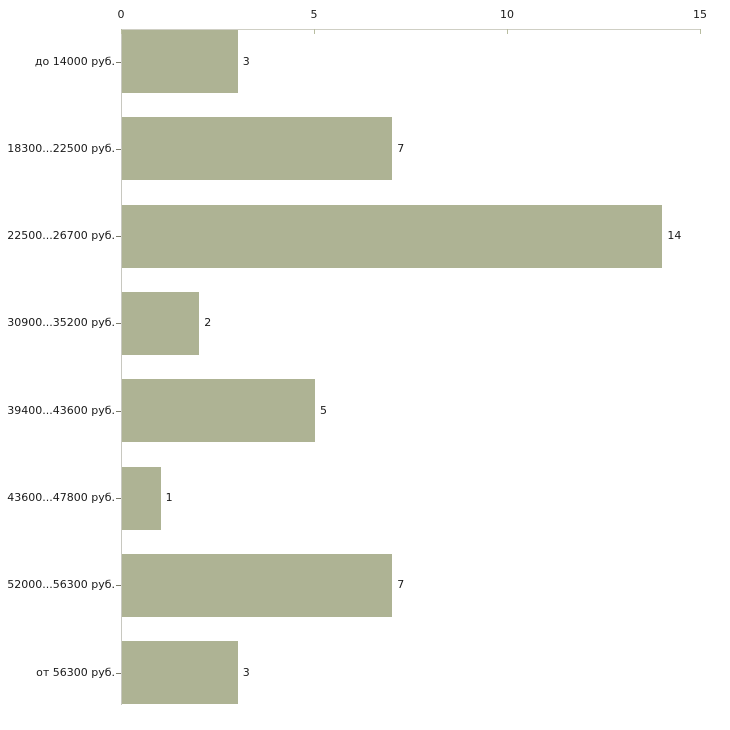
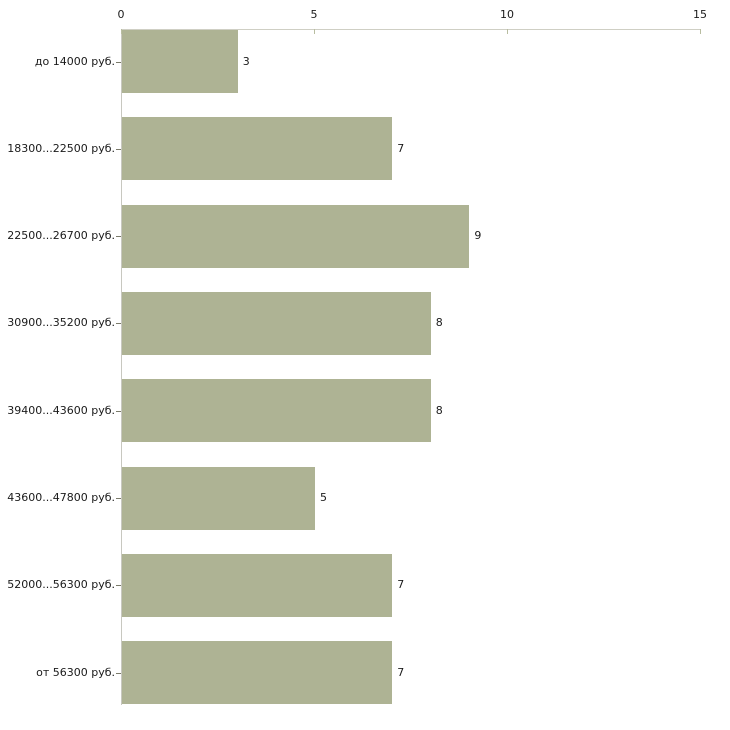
22500...26700 руб.: 14 -> 9
30900...35200 руб.: 2 -> 8
39400...43600 руб.: 5 -> 8
43600...47800 руб.: 1 -> 5
от 56300 руб.: 3 -> 7
